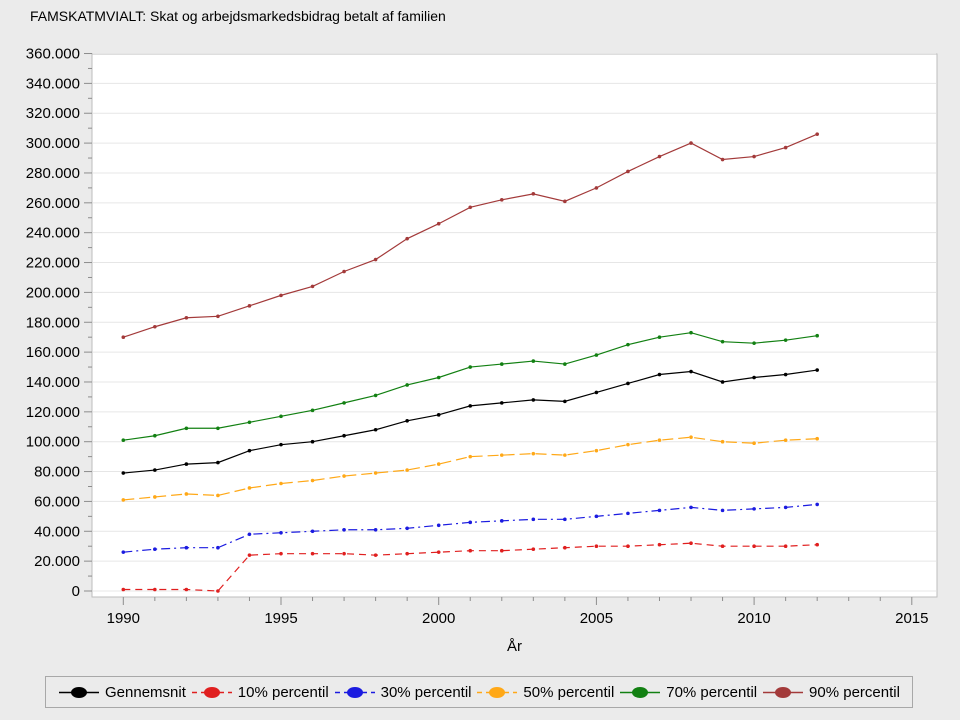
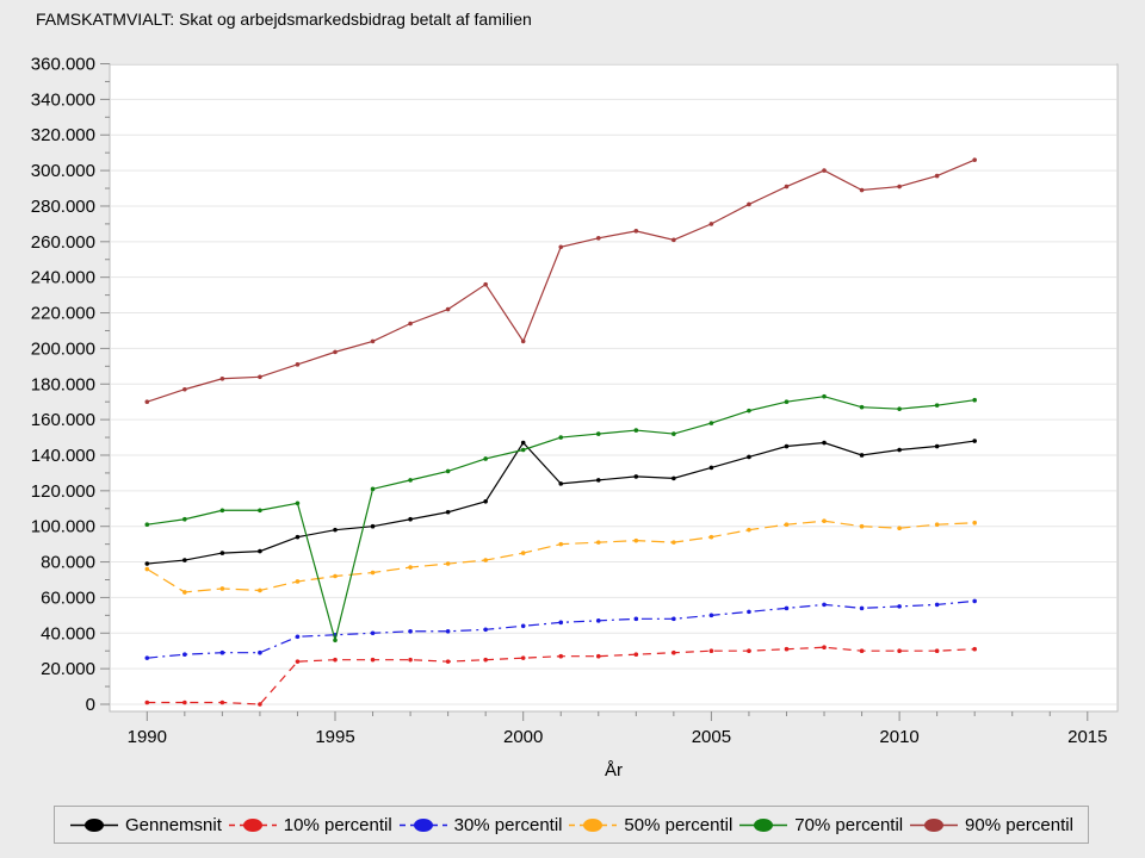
50% percentil/1990: 61000 -> 76000
70% percentil/1995: 117000 -> 36000
Gennemsnit/2000: 118000 -> 147000
90% percentil/2000: 246000 -> 204000
